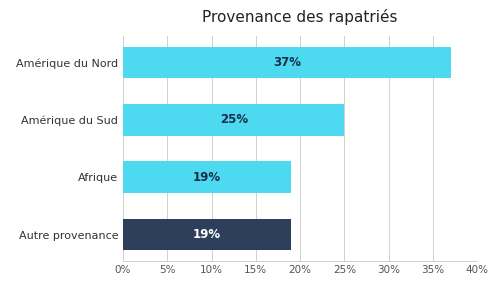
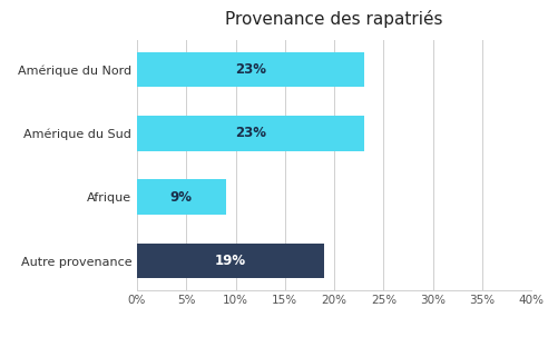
Amérique du Nord: 37% -> 23%
Amérique du Sud: 25% -> 23%
Afrique: 19% -> 9%
